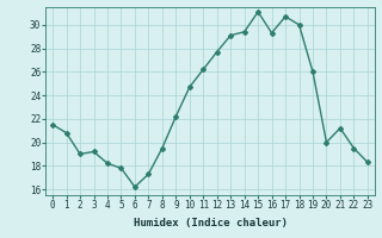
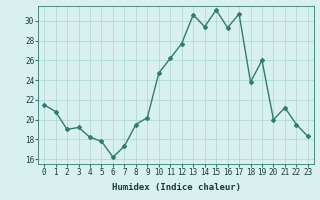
9: 22.2 -> 20.2
13: 29.1 -> 30.6
18: 30.0 -> 23.8
